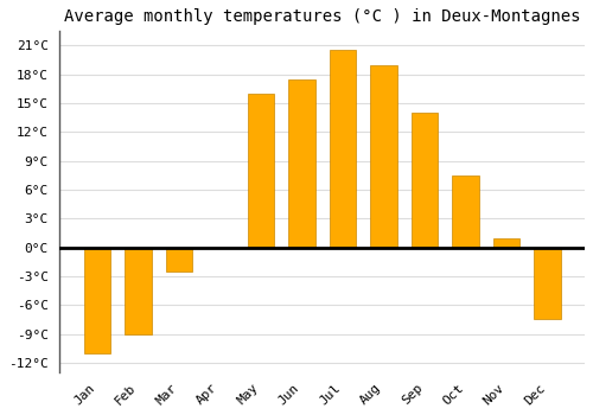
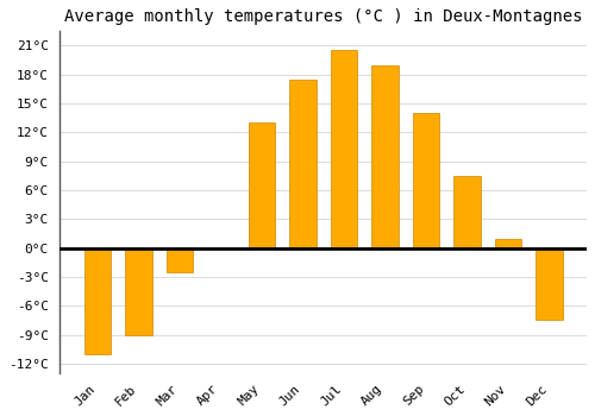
May: 16.0°C -> 13.0°C
